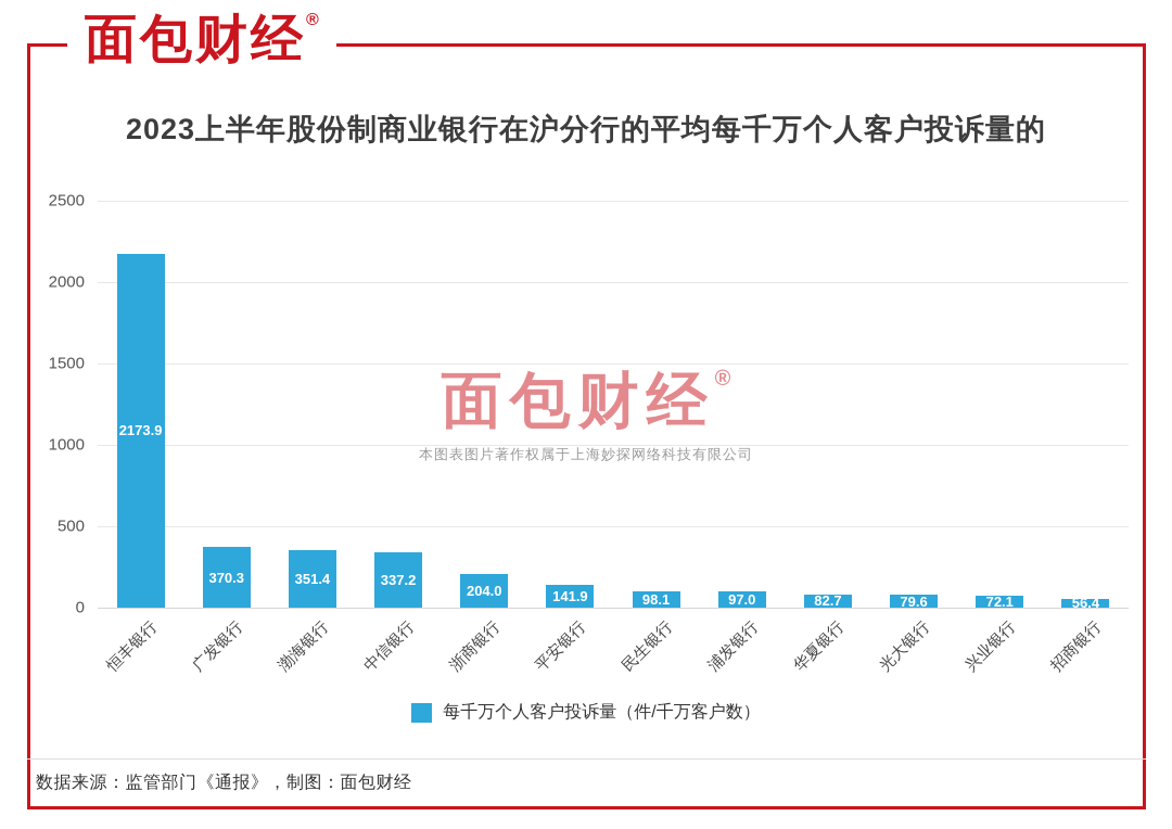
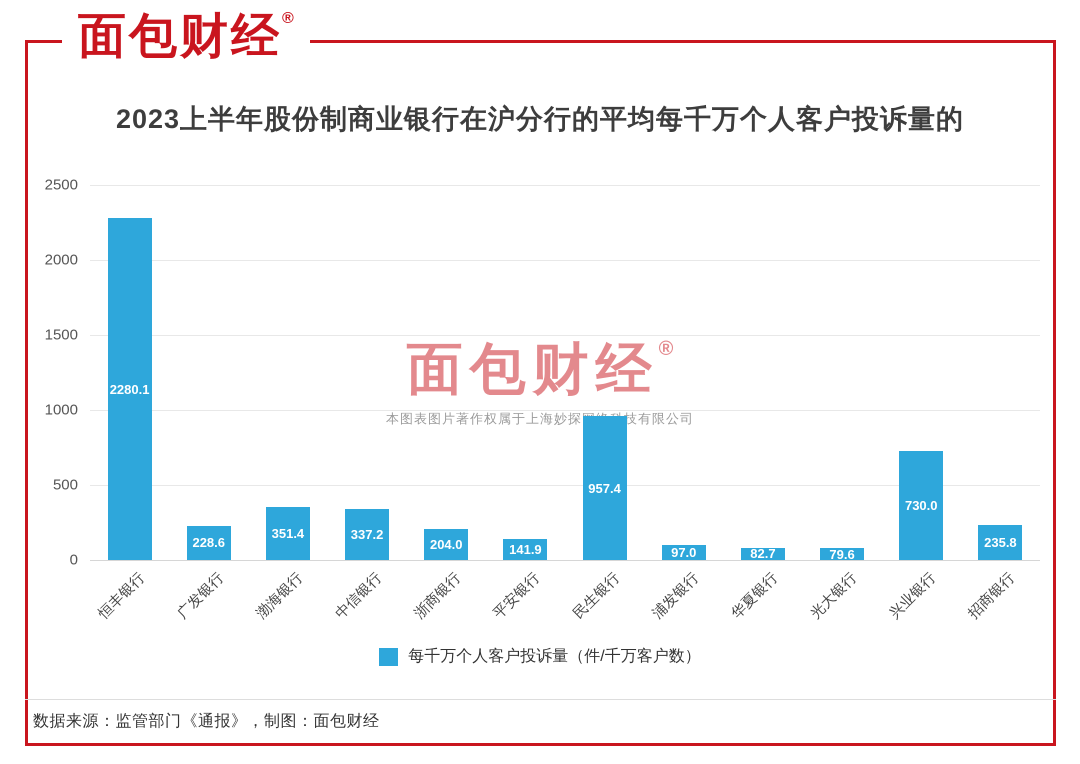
恒丰银行: 2173.9 -> 2280.1
广发银行: 370.3 -> 228.6
民生银行: 98.1 -> 957.4
兴业银行: 72.1 -> 730.0
招商银行: 56.4 -> 235.8
